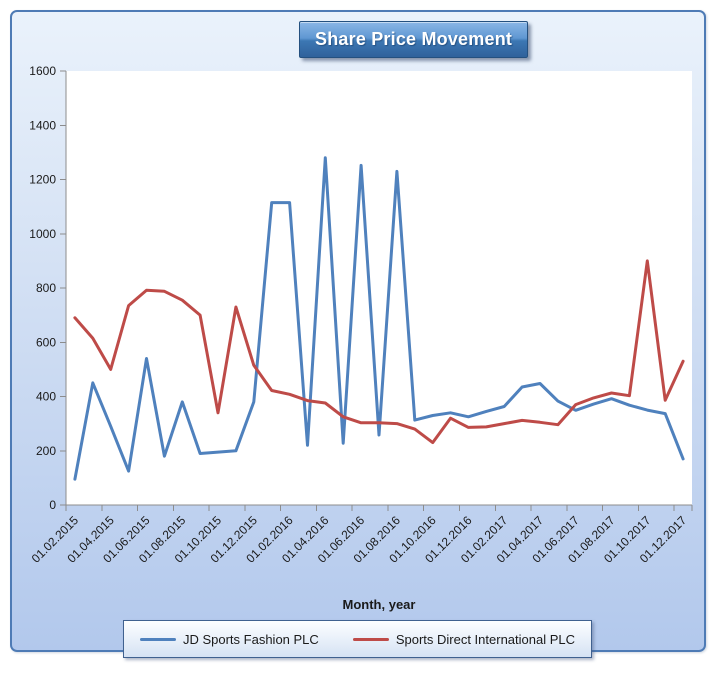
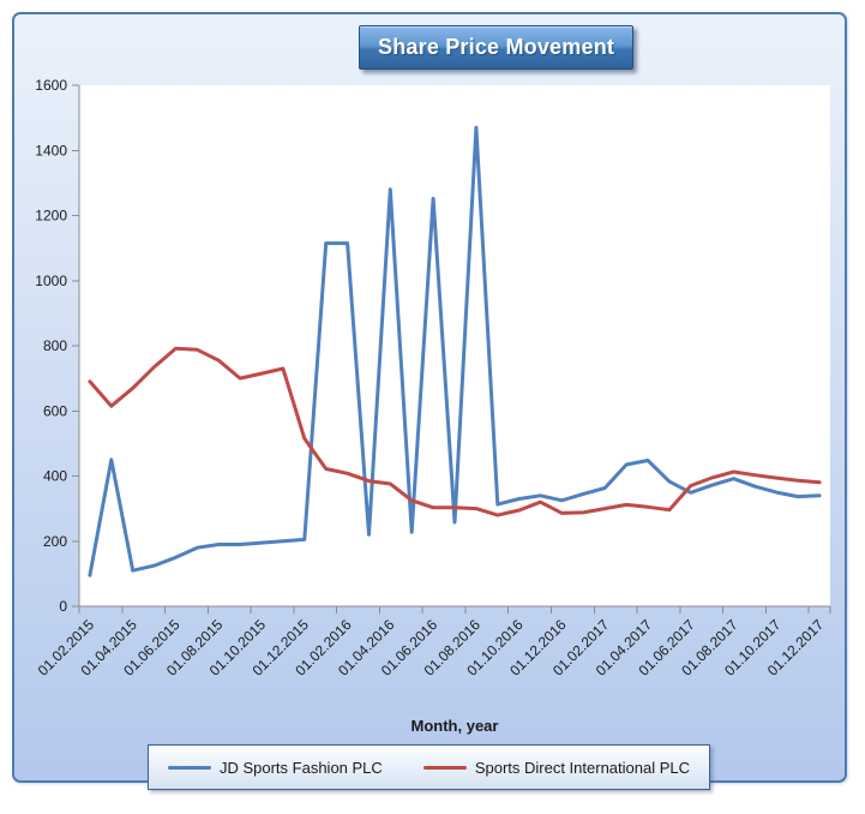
JD Sports Fashion PLC/01.04.2015: 290 -> 110
Sports Direct International PLC/01.04.2015: 500 -> 670
JD Sports Fashion PLC/01.06.2015: 540 -> 150
JD Sports Fashion PLC/01.08.2015: 380 -> 190
Sports Direct International PLC/01.10.2015: 340 -> 720
JD Sports Fashion PLC/01.12.2015: 380 -> 200
JD Sports Fashion PLC/01.08.2016: 1230 -> 1470
Sports Direct International PLC/01.10.2016: 230 -> 300
Sports Direct International PLC/01.10.2017: 900 -> 390
JD Sports Fashion PLC/01.12.2017: 170 -> 340
Sports Direct International PLC/01.12.2017: 530 -> 380
